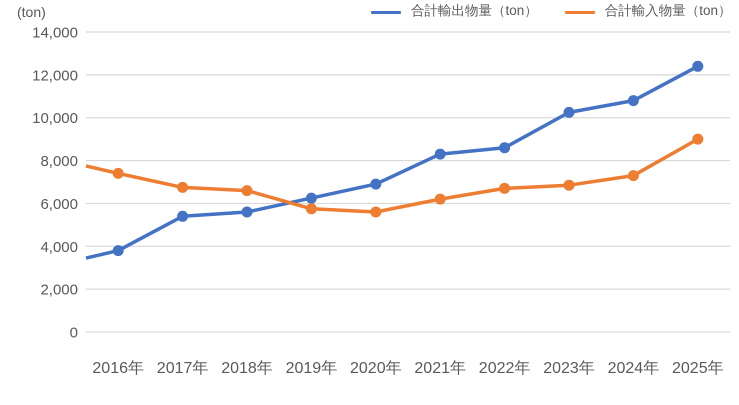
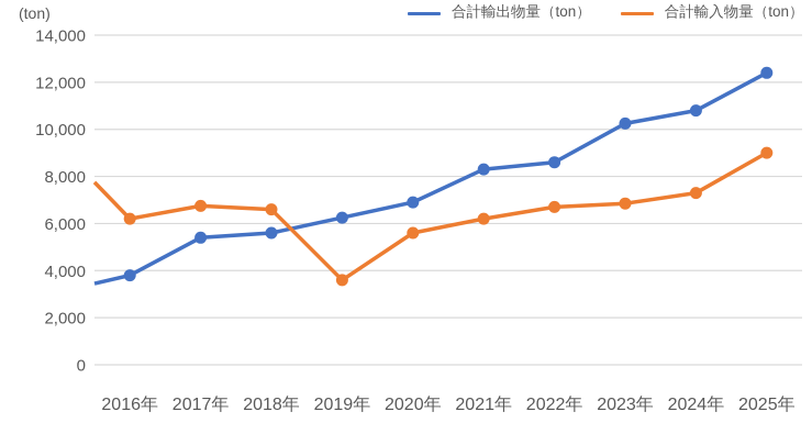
合計輸入物量（ton）/2016年: 7400 -> 6200
合計輸入物量（ton）/2019年: 5800 -> 3600
